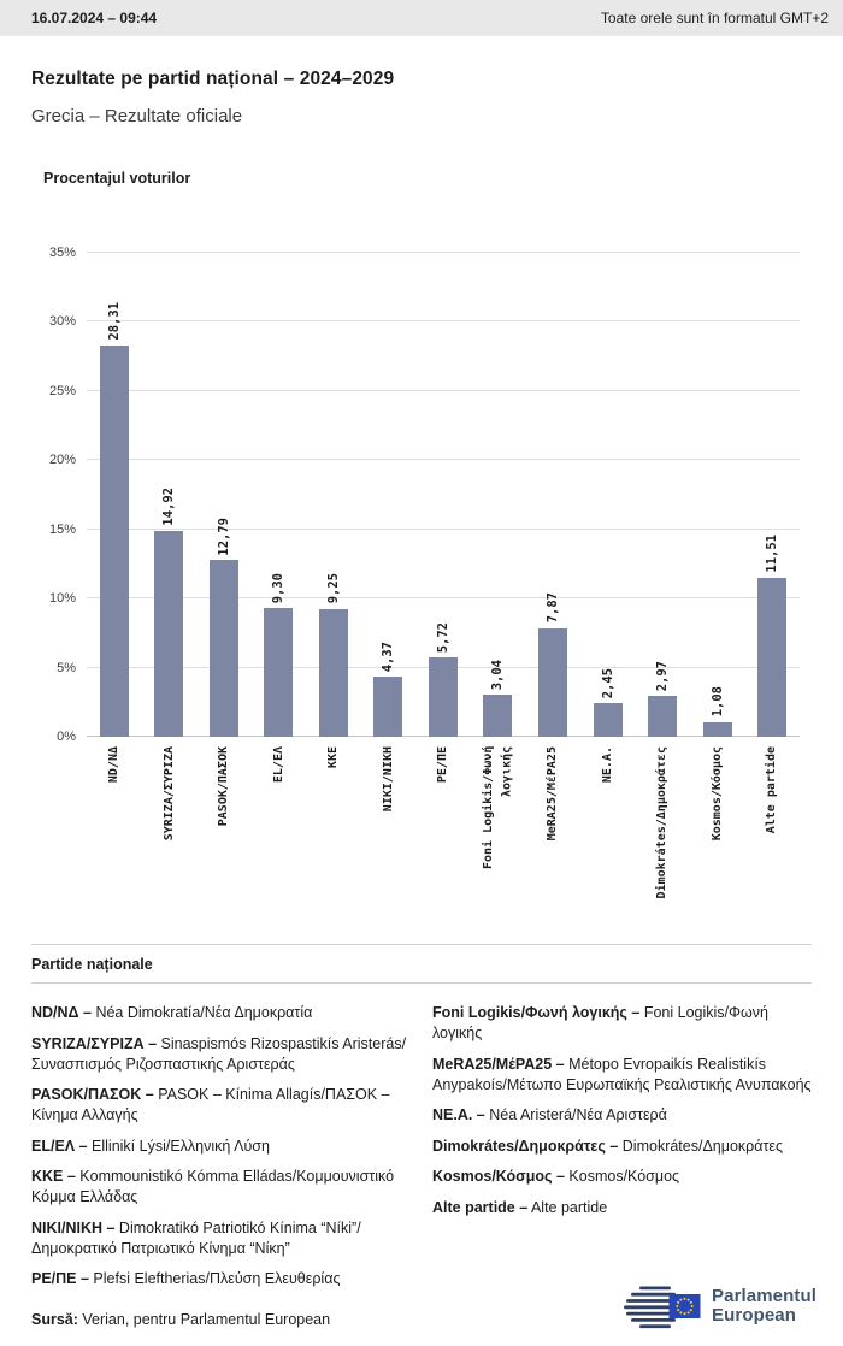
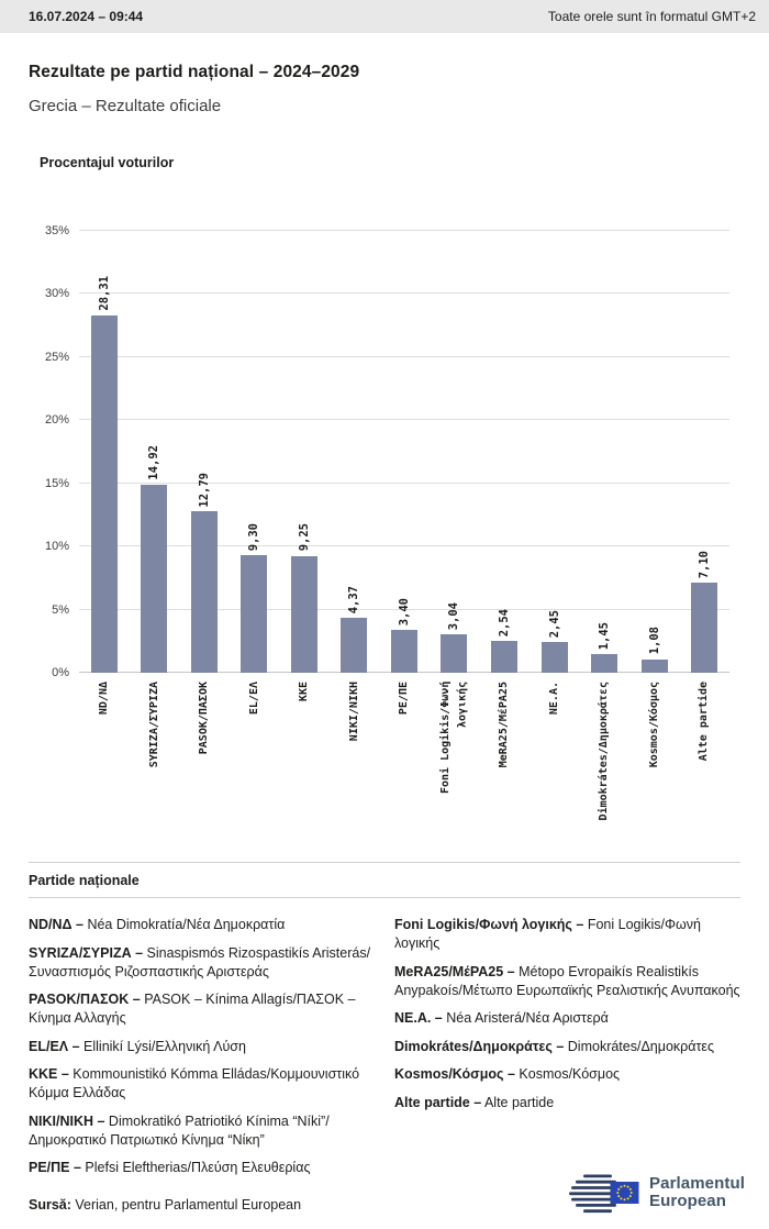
PE/ΠΕ: 5,72 -> 3,40
MeRA25/ΜέΡΑ25: 7,87 -> 2,54
Dimokrátes/Δημοκράτες: 2,97 -> 1,45
Alte partide: 11,51 -> 7,10
